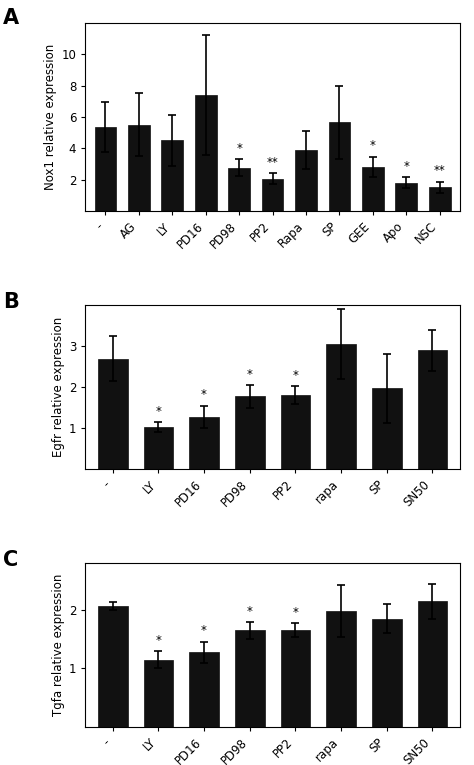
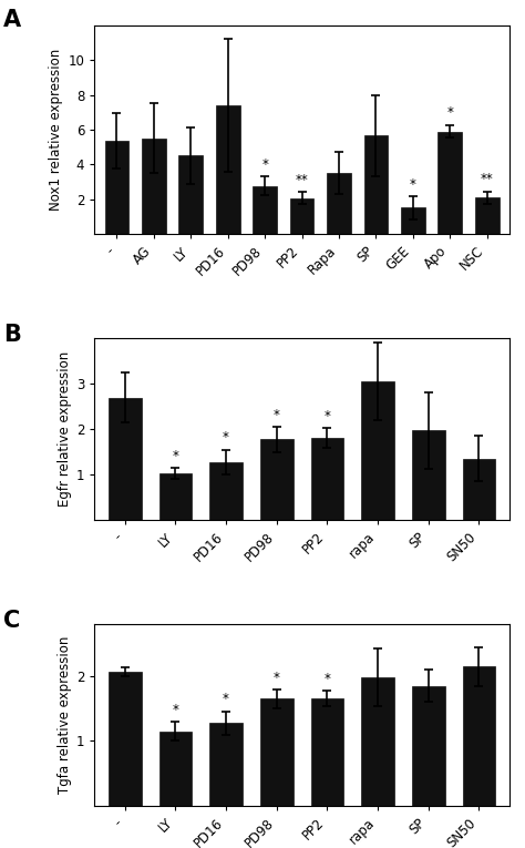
Rapa: 3.9 -> 3.5
GEE: 2.8 -> 1.5
Apo: 1.8 -> 5.9
NSC: 1.5 -> 2.1
SN50: 2.90 -> 1.35
